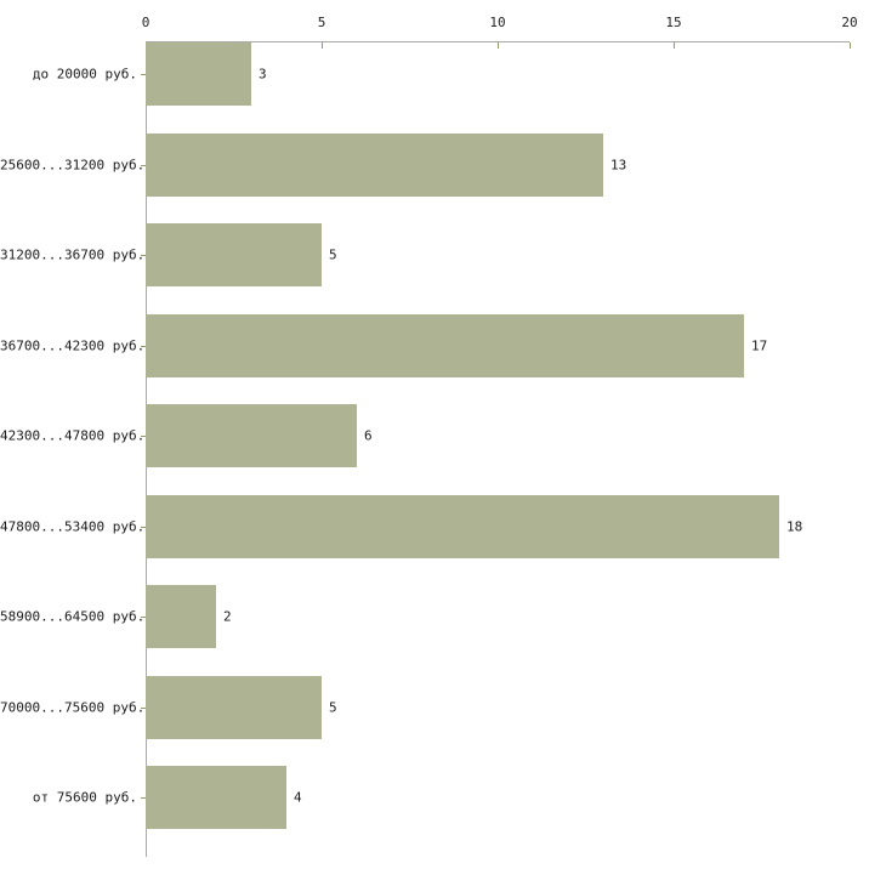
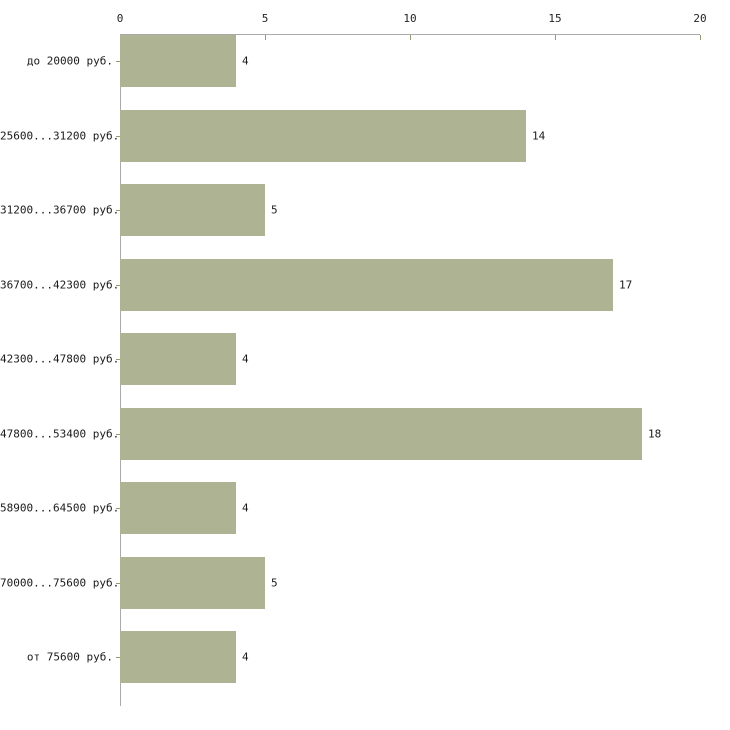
до 20000 руб.: 3 -> 4
25600...31200 руб.: 13 -> 14
42300...47800 руб.: 6 -> 4
58900...64500 руб.: 2 -> 4
